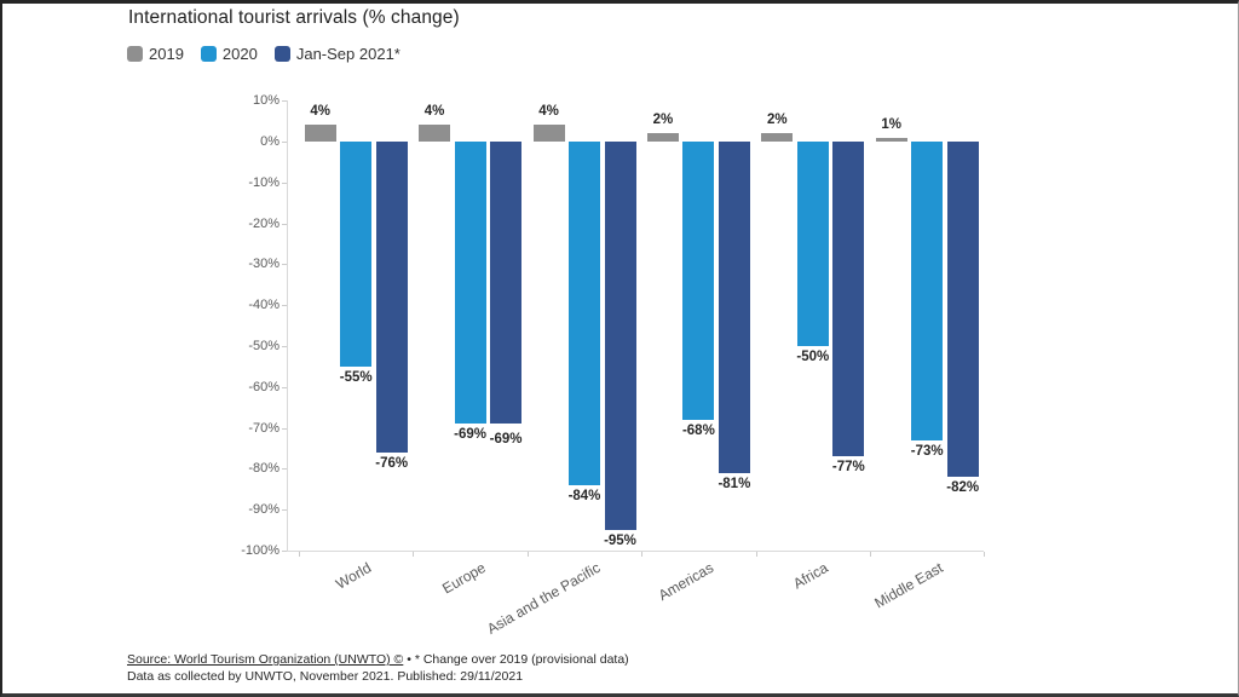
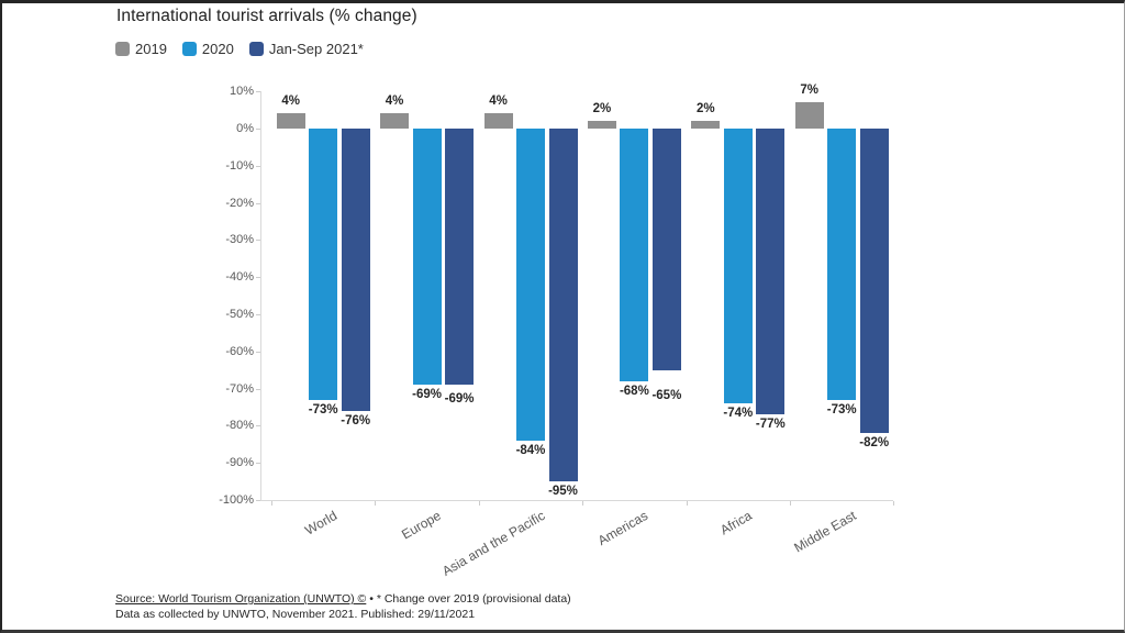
2020/World: -55% -> -73%
Jan-Sep 2021*/Americas: -81% -> -65%
2020/Africa: -50% -> -74%
2019/Middle East: 1% -> 7%
